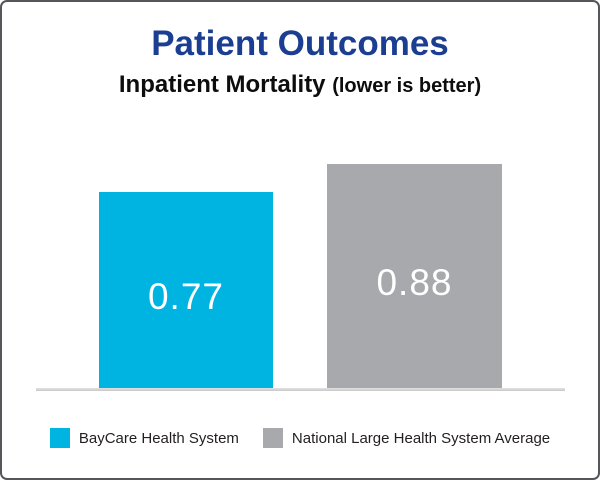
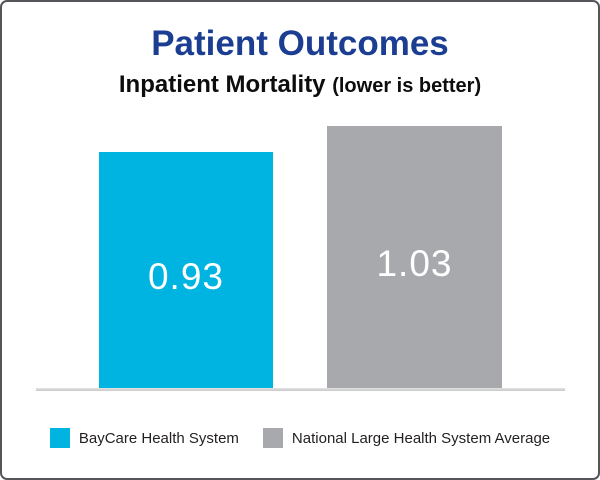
BayCare Health System: 0.77 -> 0.93
National Large Health System Average: 0.88 -> 1.03
